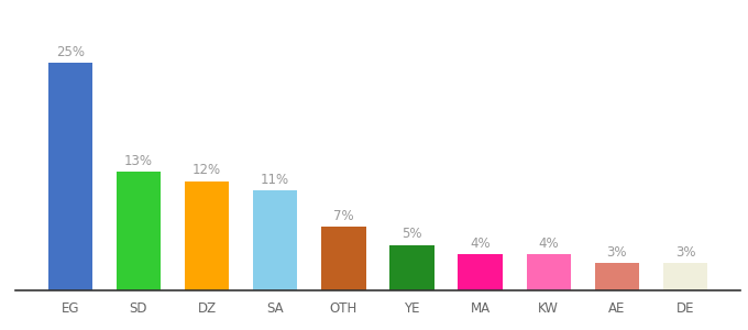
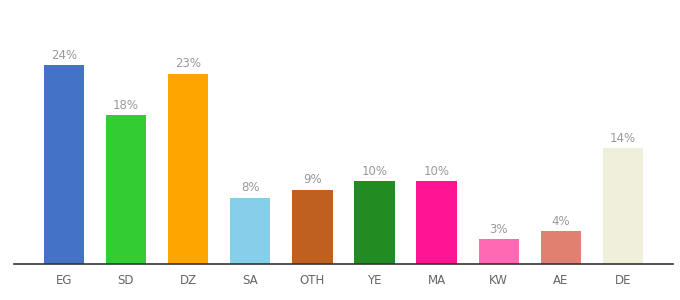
EG: 25% -> 24%
SD: 13% -> 18%
DZ: 12% -> 23%
SA: 11% -> 8%
OTH: 7% -> 9%
YE: 5% -> 10%
MA: 4% -> 10%
KW: 4% -> 3%
AE: 3% -> 4%
DE: 3% -> 14%
